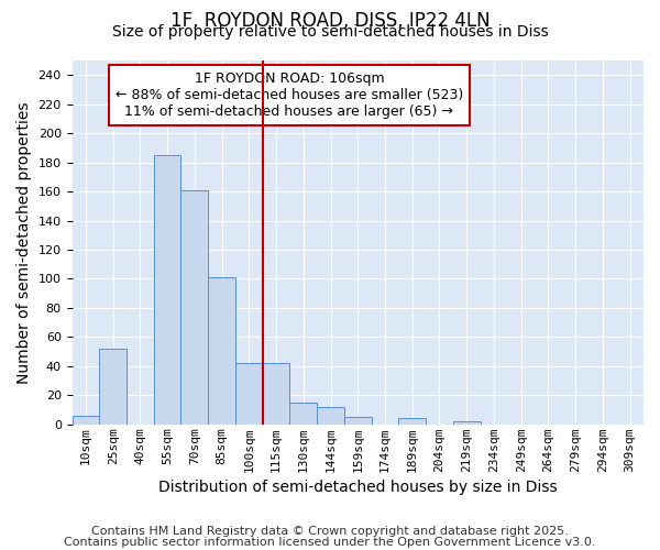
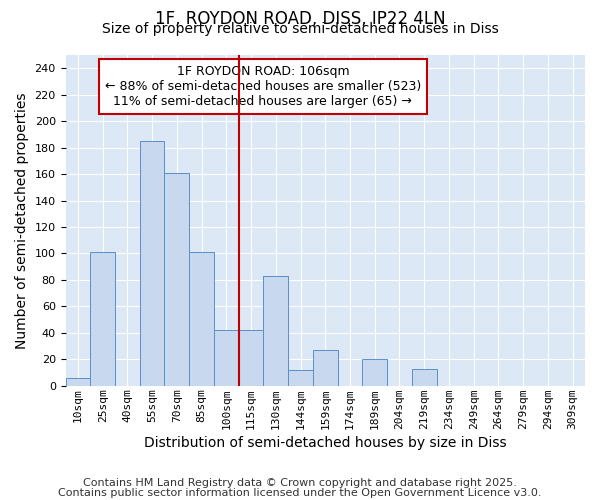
25sqm: 52 -> 101
130sqm: 15 -> 83
159sqm: 5 -> 27
189sqm: 4 -> 20
219sqm: 2 -> 13
